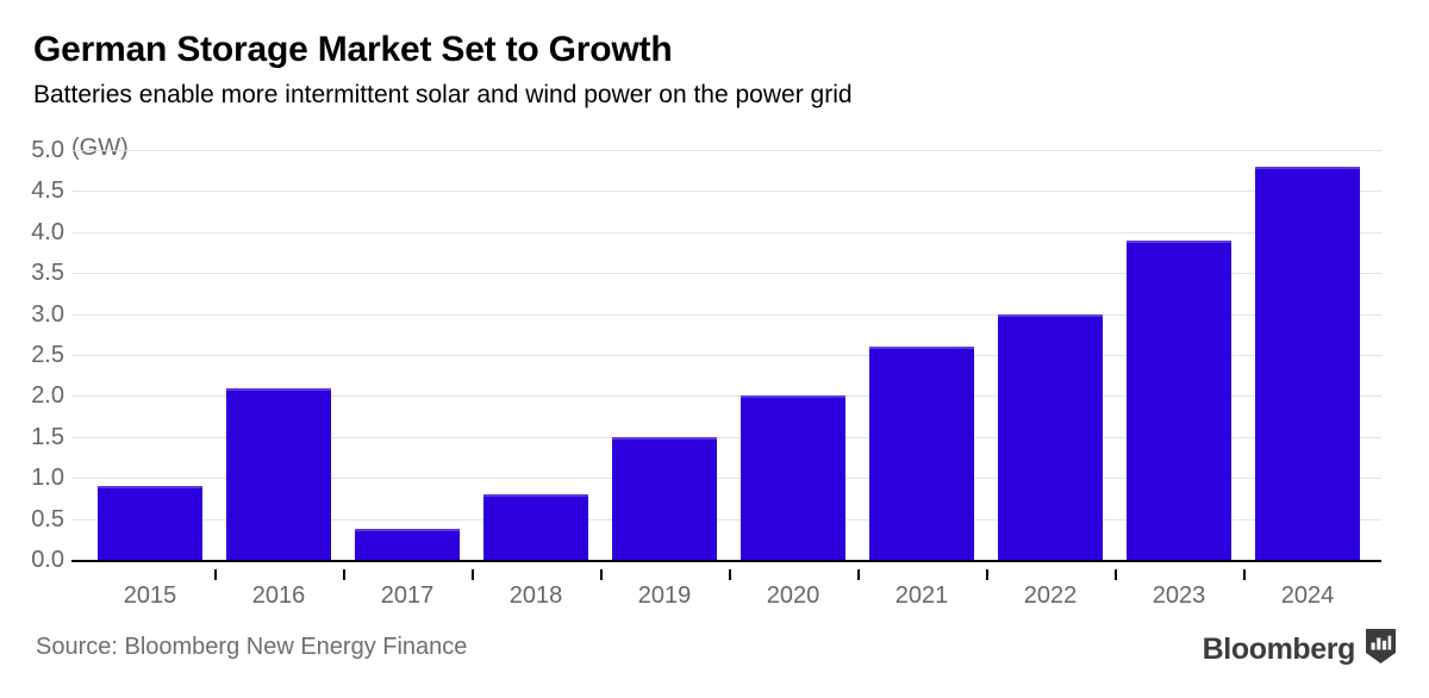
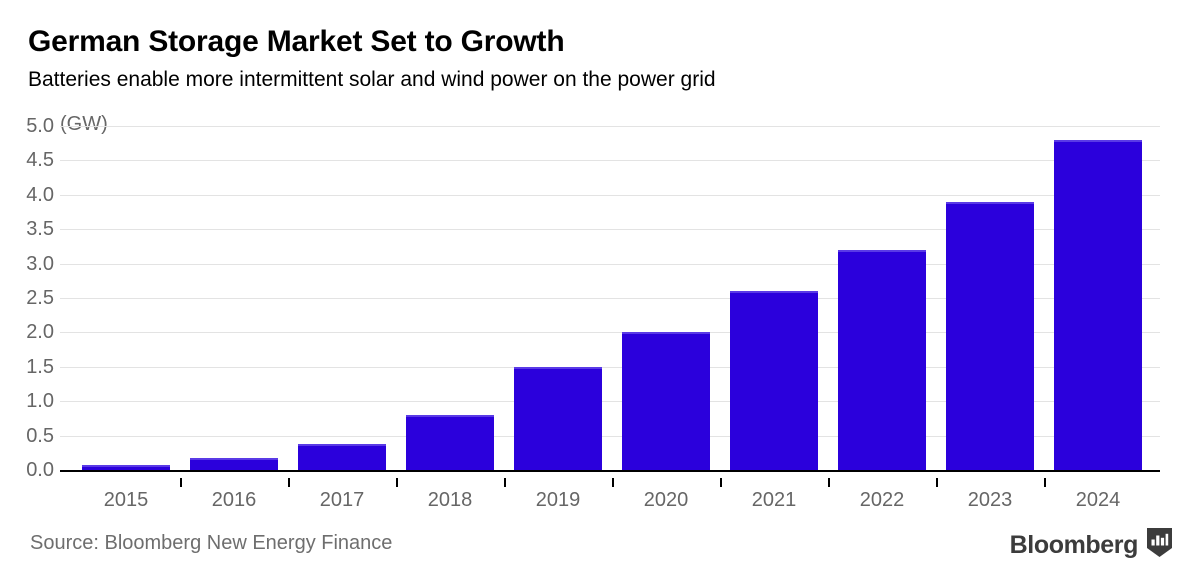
2015: 0.9 -> 0.1
2016: 2.1 -> 0.2
2022: 3.0 -> 3.2
